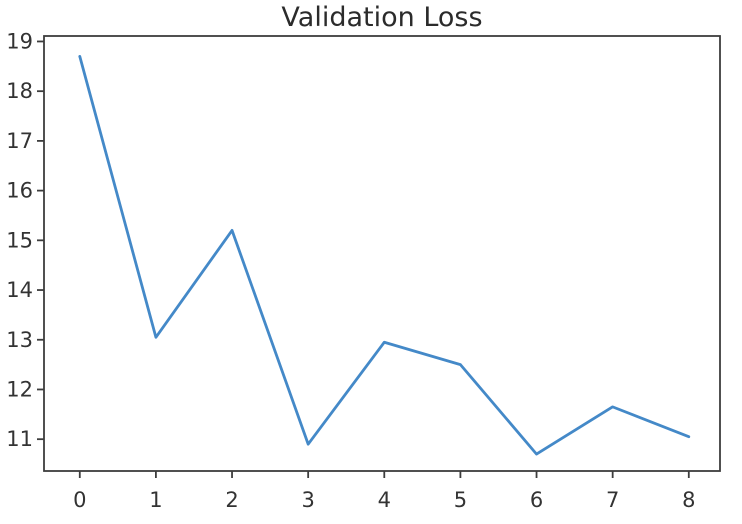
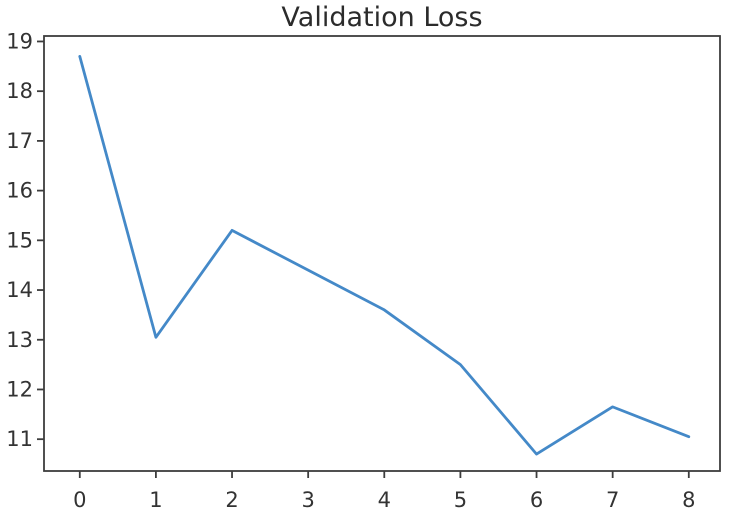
3: 10.9 -> 14.4
4: 12.9 -> 13.6
